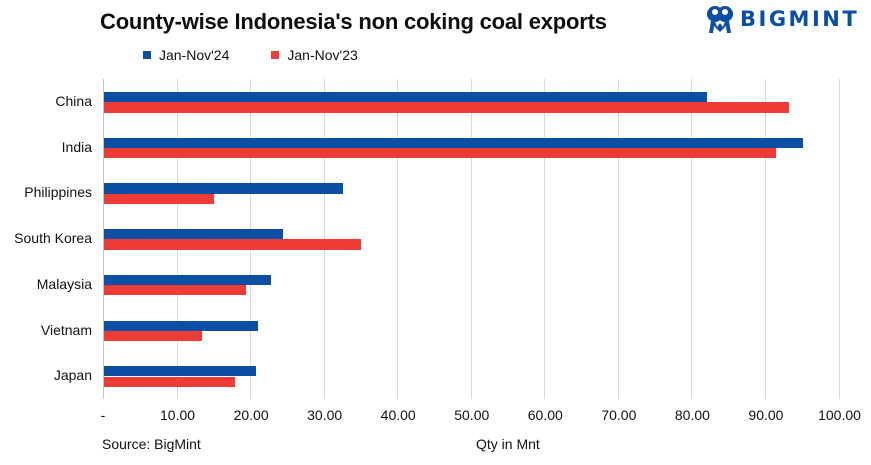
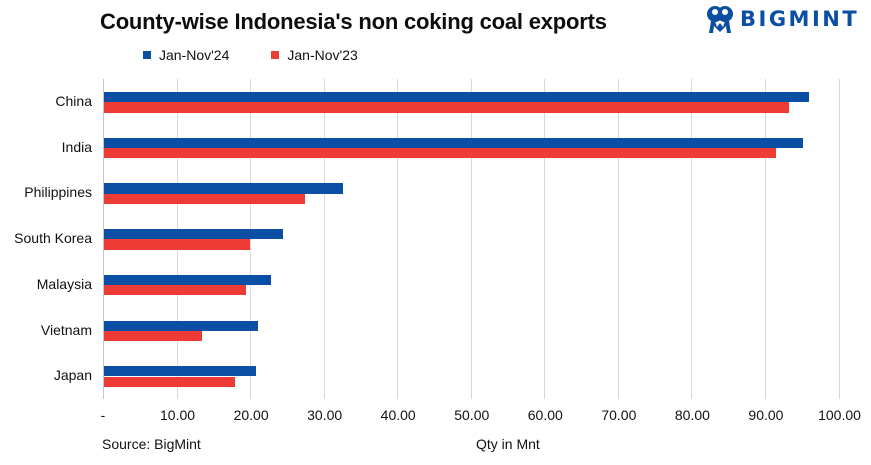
Jan-Nov'24/China: 82 -> 96
Jan-Nov'23/Philippines: 15 -> 27
Jan-Nov'23/South Korea: 35 -> 20
